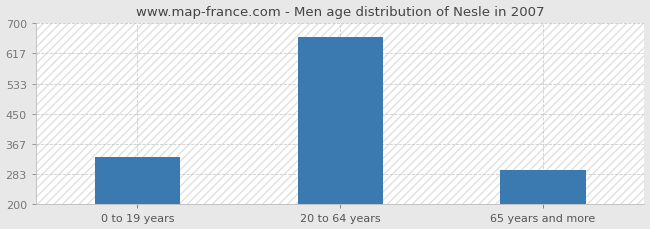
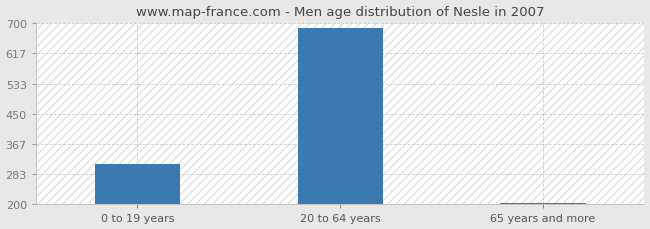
0 to 19 years: 330 -> 310
20 to 64 years: 660 -> 685
65 years and more: 295 -> 205
